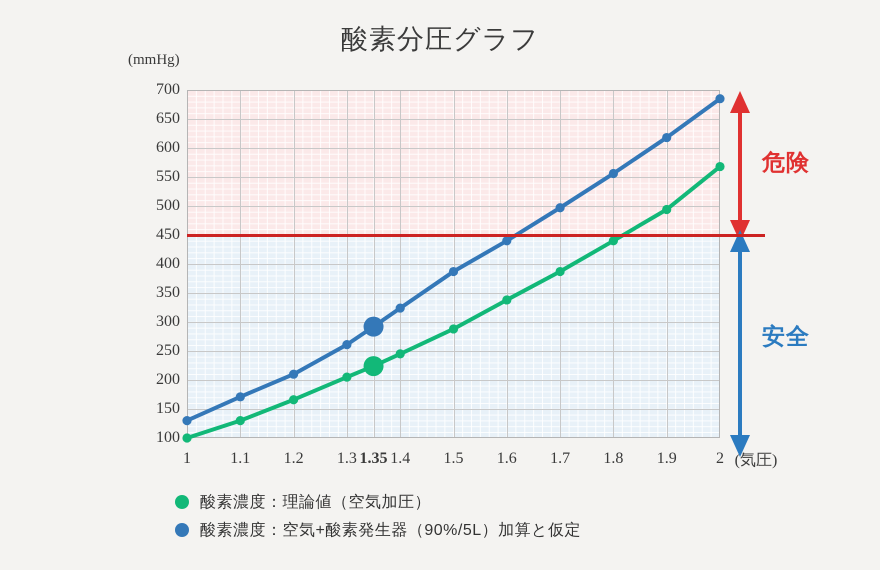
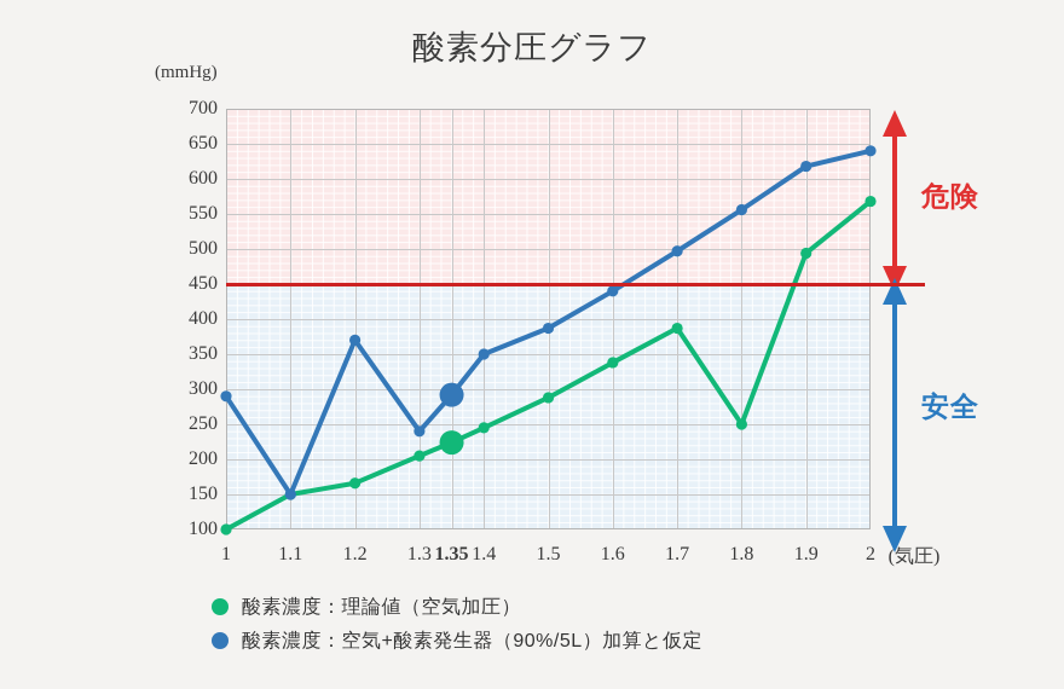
酸素濃度：空気+酸素発生器（90%/5L）加算と仮定/1: 130 -> 290
酸素濃度：理論値（空気加圧）/1.1: 130 -> 150
酸素濃度：空気+酸素発生器（90%/5L）加算と仮定/1.1: 170 -> 150
酸素濃度：空気+酸素発生器（90%/5L）加算と仮定/1.2: 210 -> 370
酸素濃度：空気+酸素発生器（90%/5L）加算と仮定/1.3: 260 -> 240
酸素濃度：空気+酸素発生器（90%/5L）加算と仮定/1.4: 320 -> 350
酸素濃度：理論値（空気加圧）/1.8: 440 -> 250
酸素濃度：空気+酸素発生器（90%/5L）加算と仮定/2: 680 -> 640
